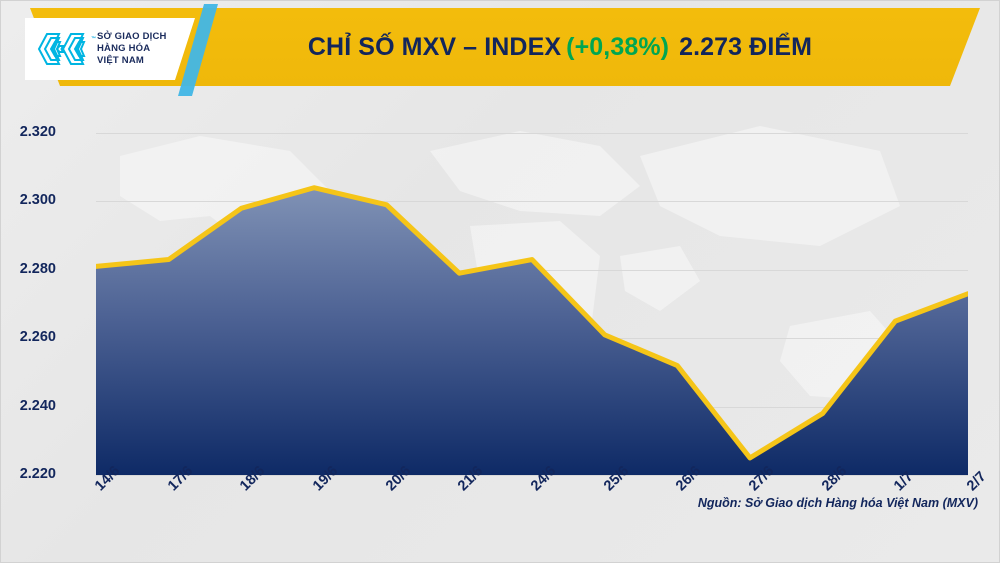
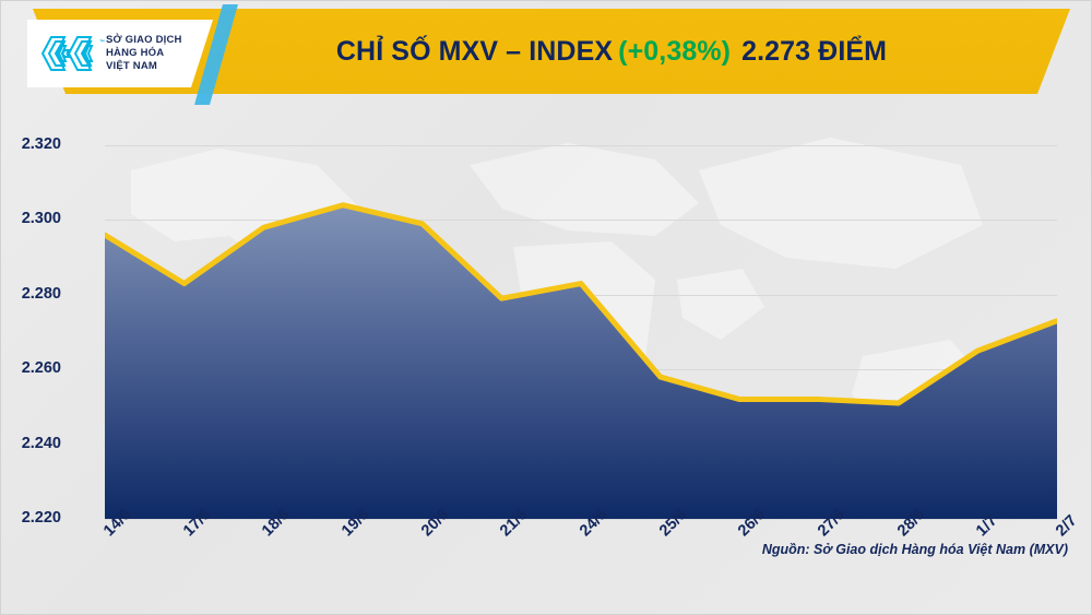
14/6: 2281 -> 2296
25/6: 2261 -> 2258
27/6: 2225 -> 2252
28/6: 2238 -> 2251
